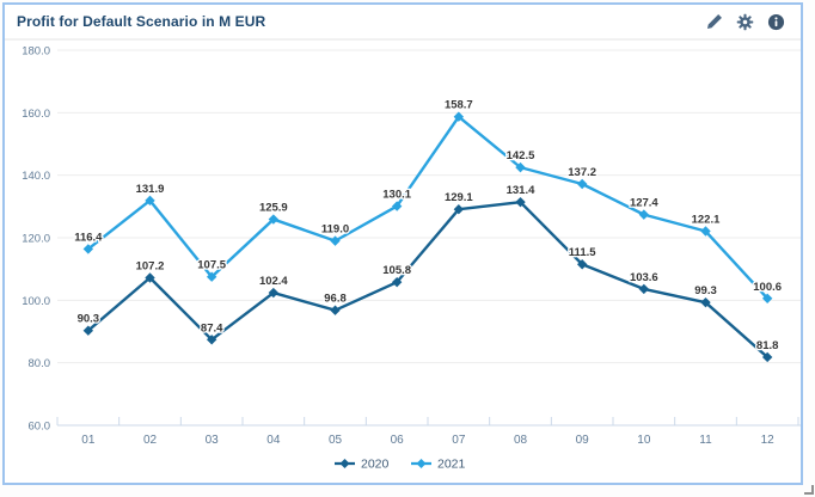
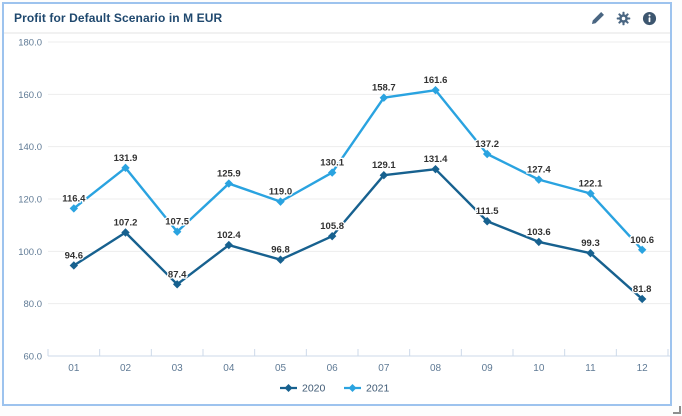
2020/01: 90.3 -> 94.6
2021/08: 142.5 -> 161.6
